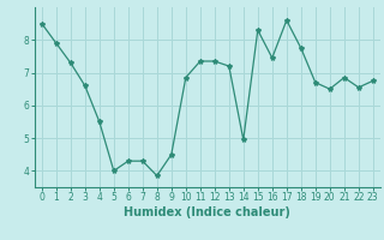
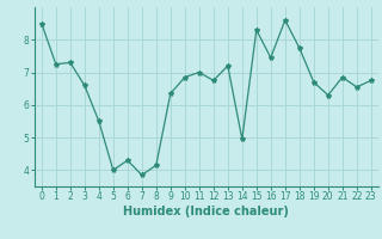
1: 7.90 -> 7.25
7: 4.30 -> 3.85
8: 3.85 -> 4.15
9: 4.50 -> 6.35
11: 7.35 -> 7.00
12: 7.35 -> 6.75
20: 6.50 -> 6.30
